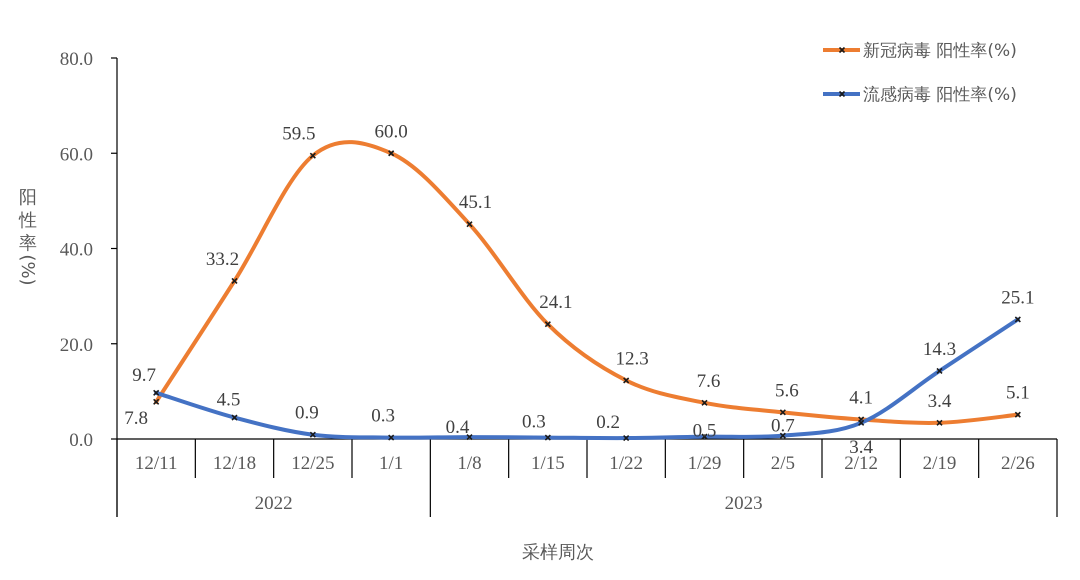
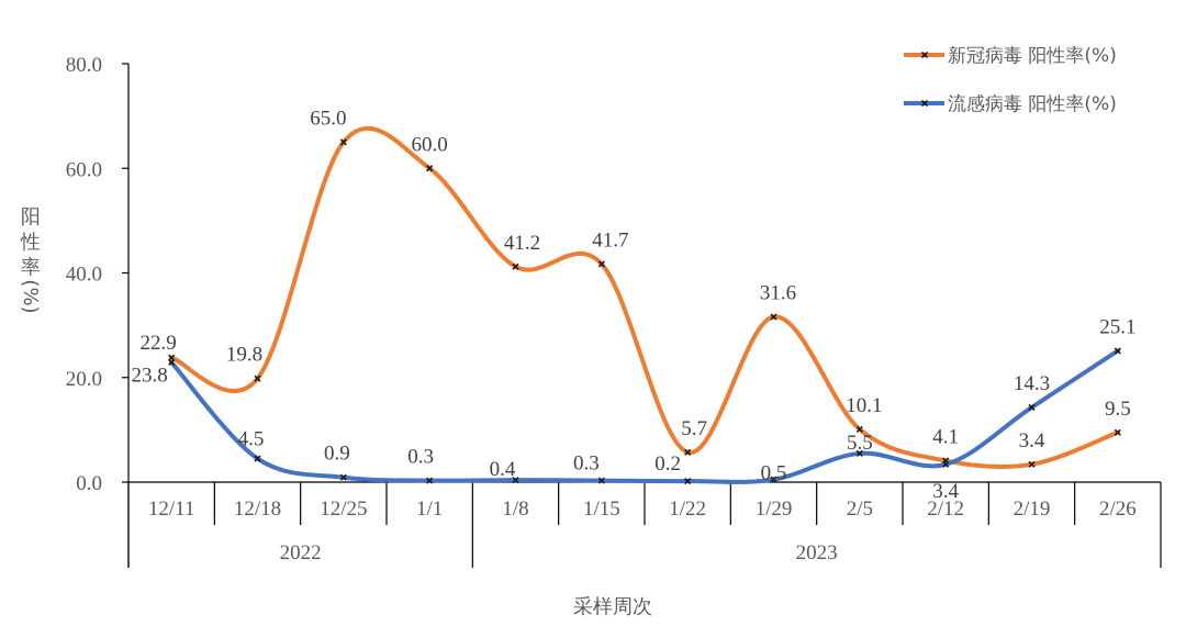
新冠病毒 阳性率(%)/12/11: 7.8 -> 23.8
流感病毒 阳性率(%)/12/11: 9.7 -> 22.9
新冠病毒 阳性率(%)/12/18: 33.2 -> 19.8
新冠病毒 阳性率(%)/12/25: 59.5 -> 65.0
新冠病毒 阳性率(%)/1/8: 45.1 -> 41.2
新冠病毒 阳性率(%)/1/15: 24.1 -> 41.7
新冠病毒 阳性率(%)/1/22: 12.3 -> 5.7
新冠病毒 阳性率(%)/1/29: 7.6 -> 31.6
新冠病毒 阳性率(%)/2/5: 5.6 -> 10.1
流感病毒 阳性率(%)/2/5: 0.7 -> 5.5
新冠病毒 阳性率(%)/2/26: 5.1 -> 9.5
